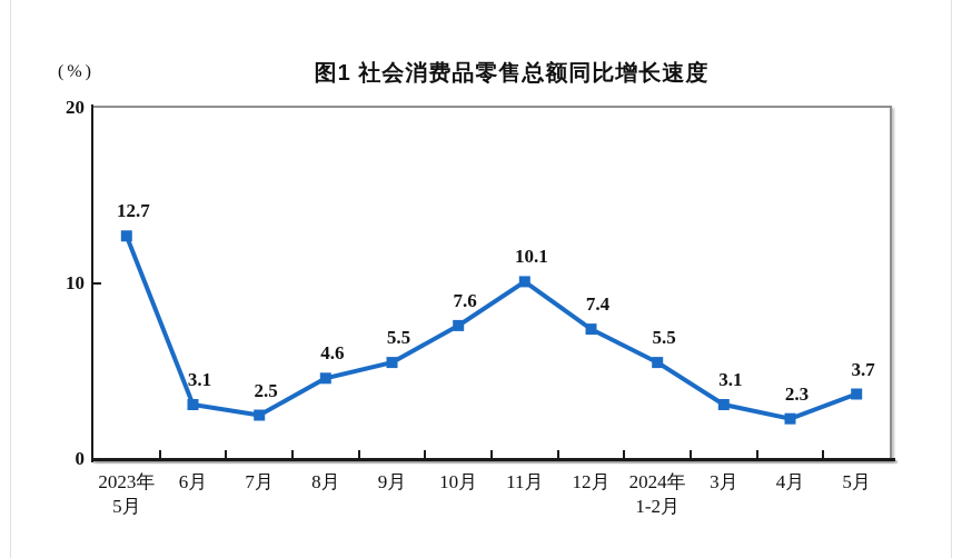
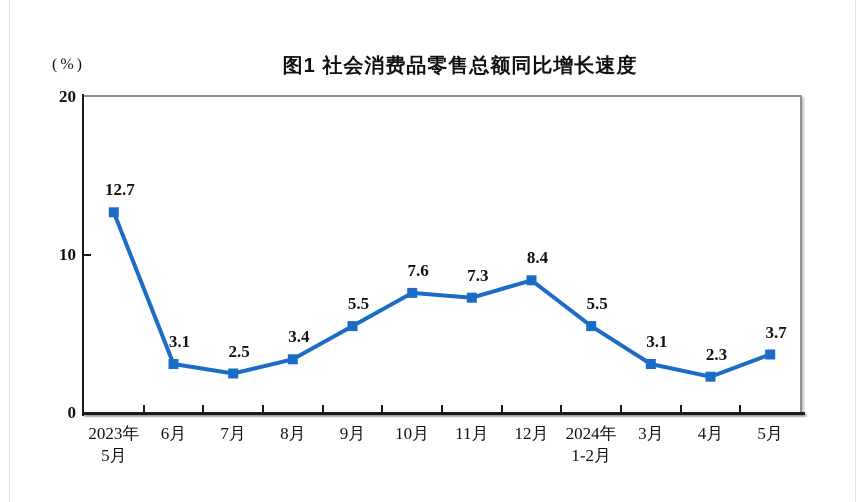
8月: 4.6 -> 3.4
11月: 10.1 -> 7.3
12月: 7.4 -> 8.4
